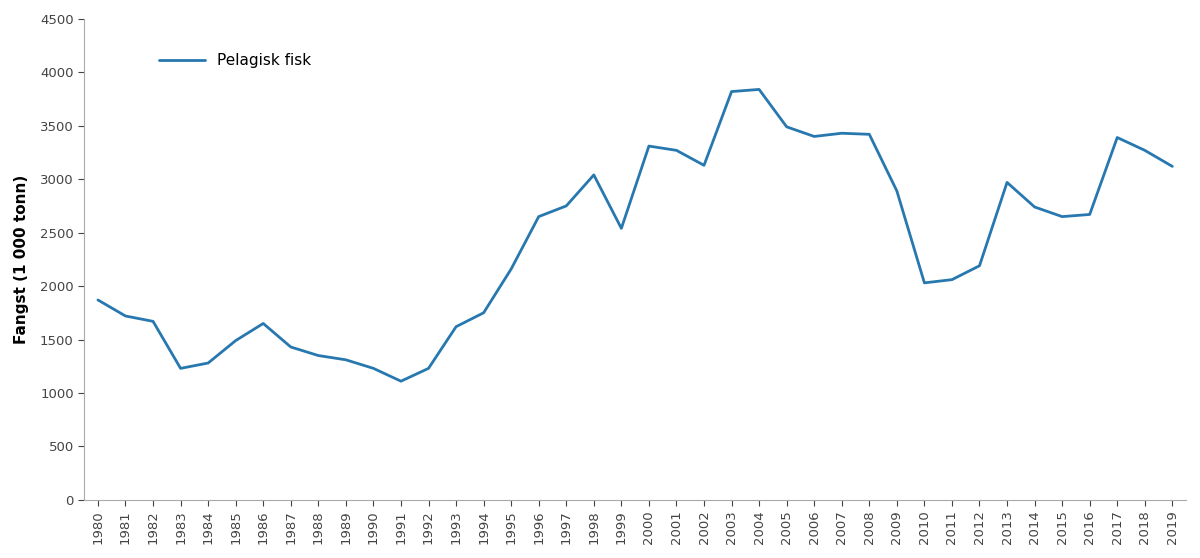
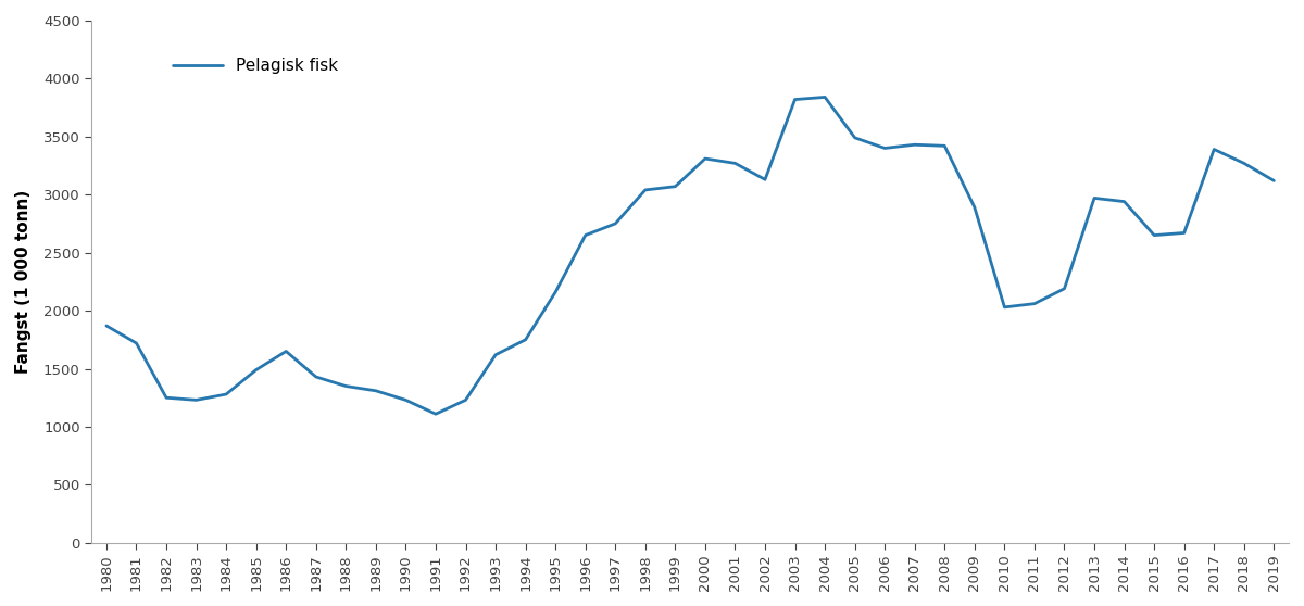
1982: 1670 -> 1250
1999: 2540 -> 3070
2014: 2740 -> 2940
